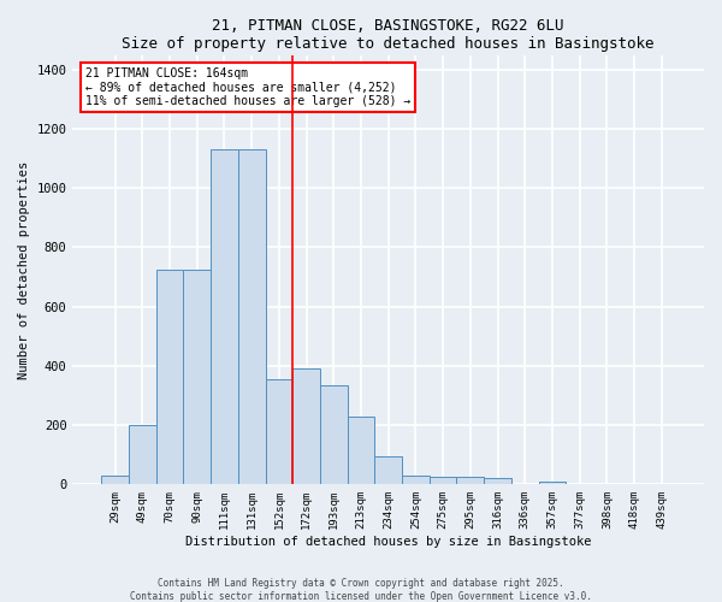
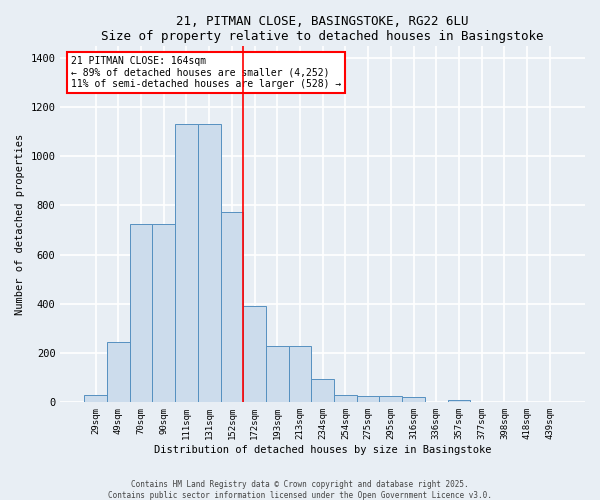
49sqm: 200 -> 245
152sqm: 355 -> 775
193sqm: 335 -> 230
